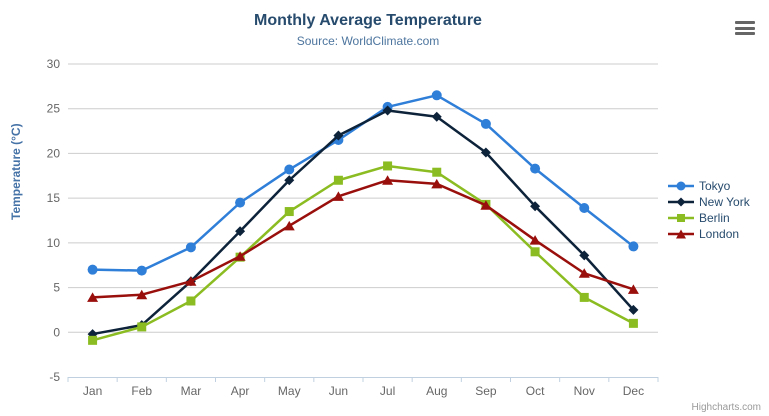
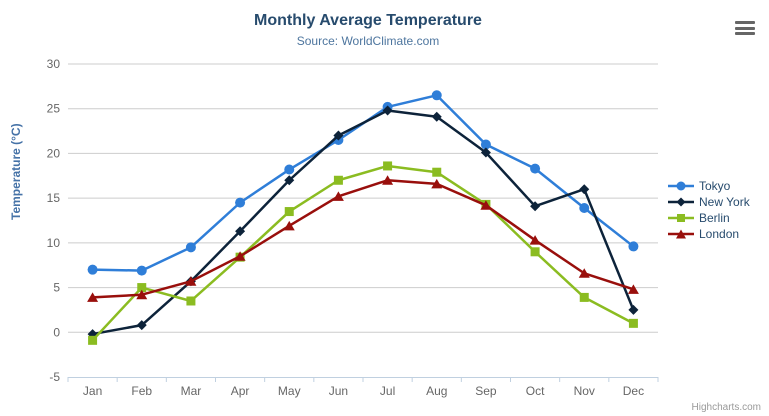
Berlin/Feb: 1 -> 5
Tokyo/Sep: 23 -> 21
New York/Nov: 9 -> 16
